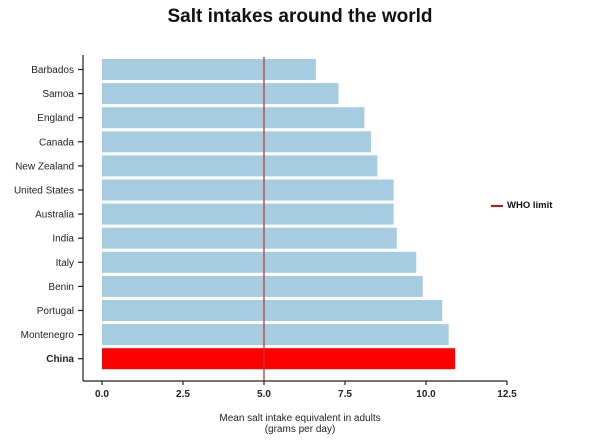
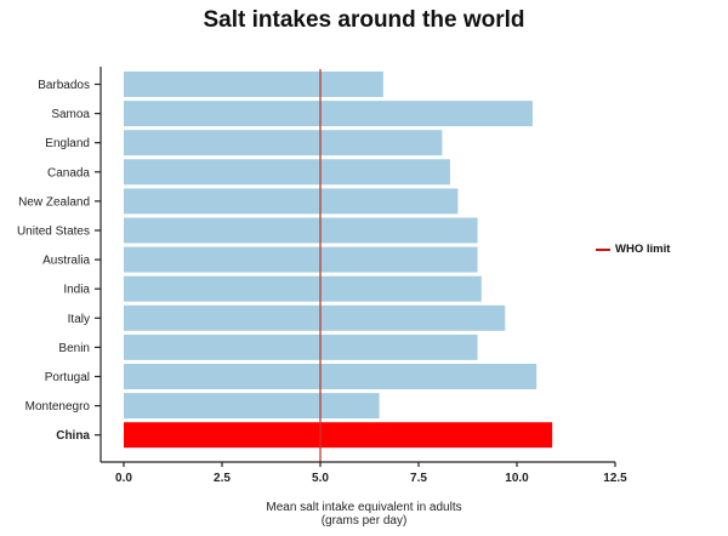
Samoa: 7.3 -> 10.4
Benin: 9.9 -> 9.0
Montenegro: 10.7 -> 6.5
